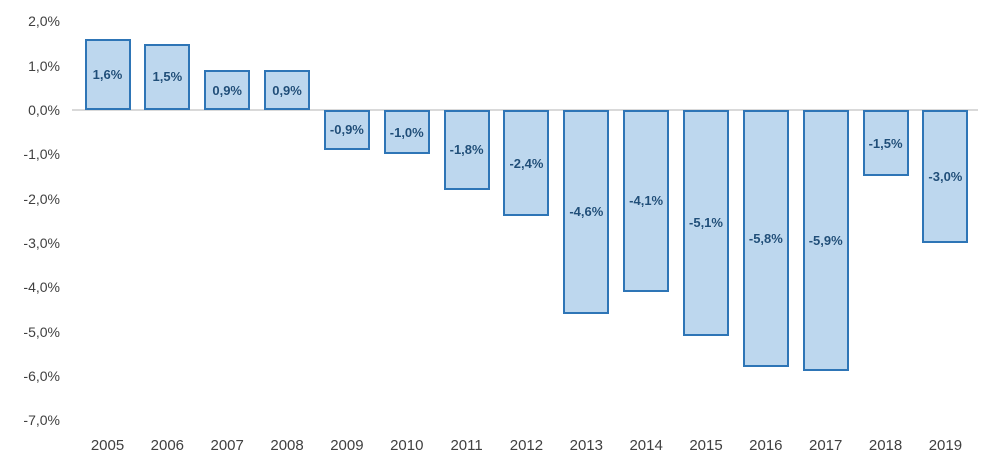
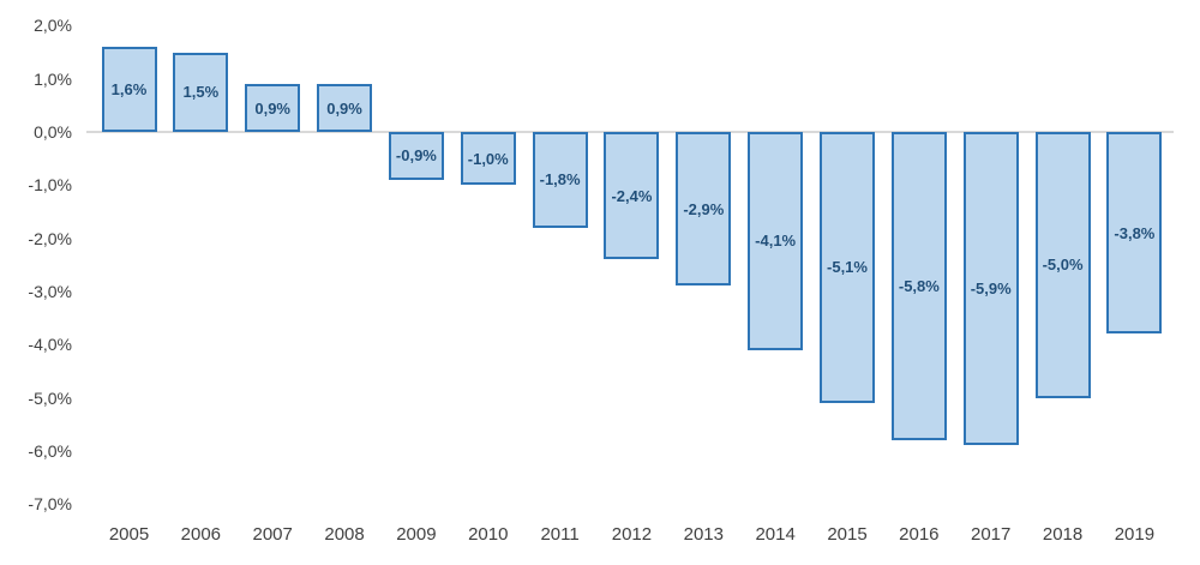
2013: -4,6% -> -2,9%
2018: -1,5% -> -5,0%
2019: -3,0% -> -3,8%
